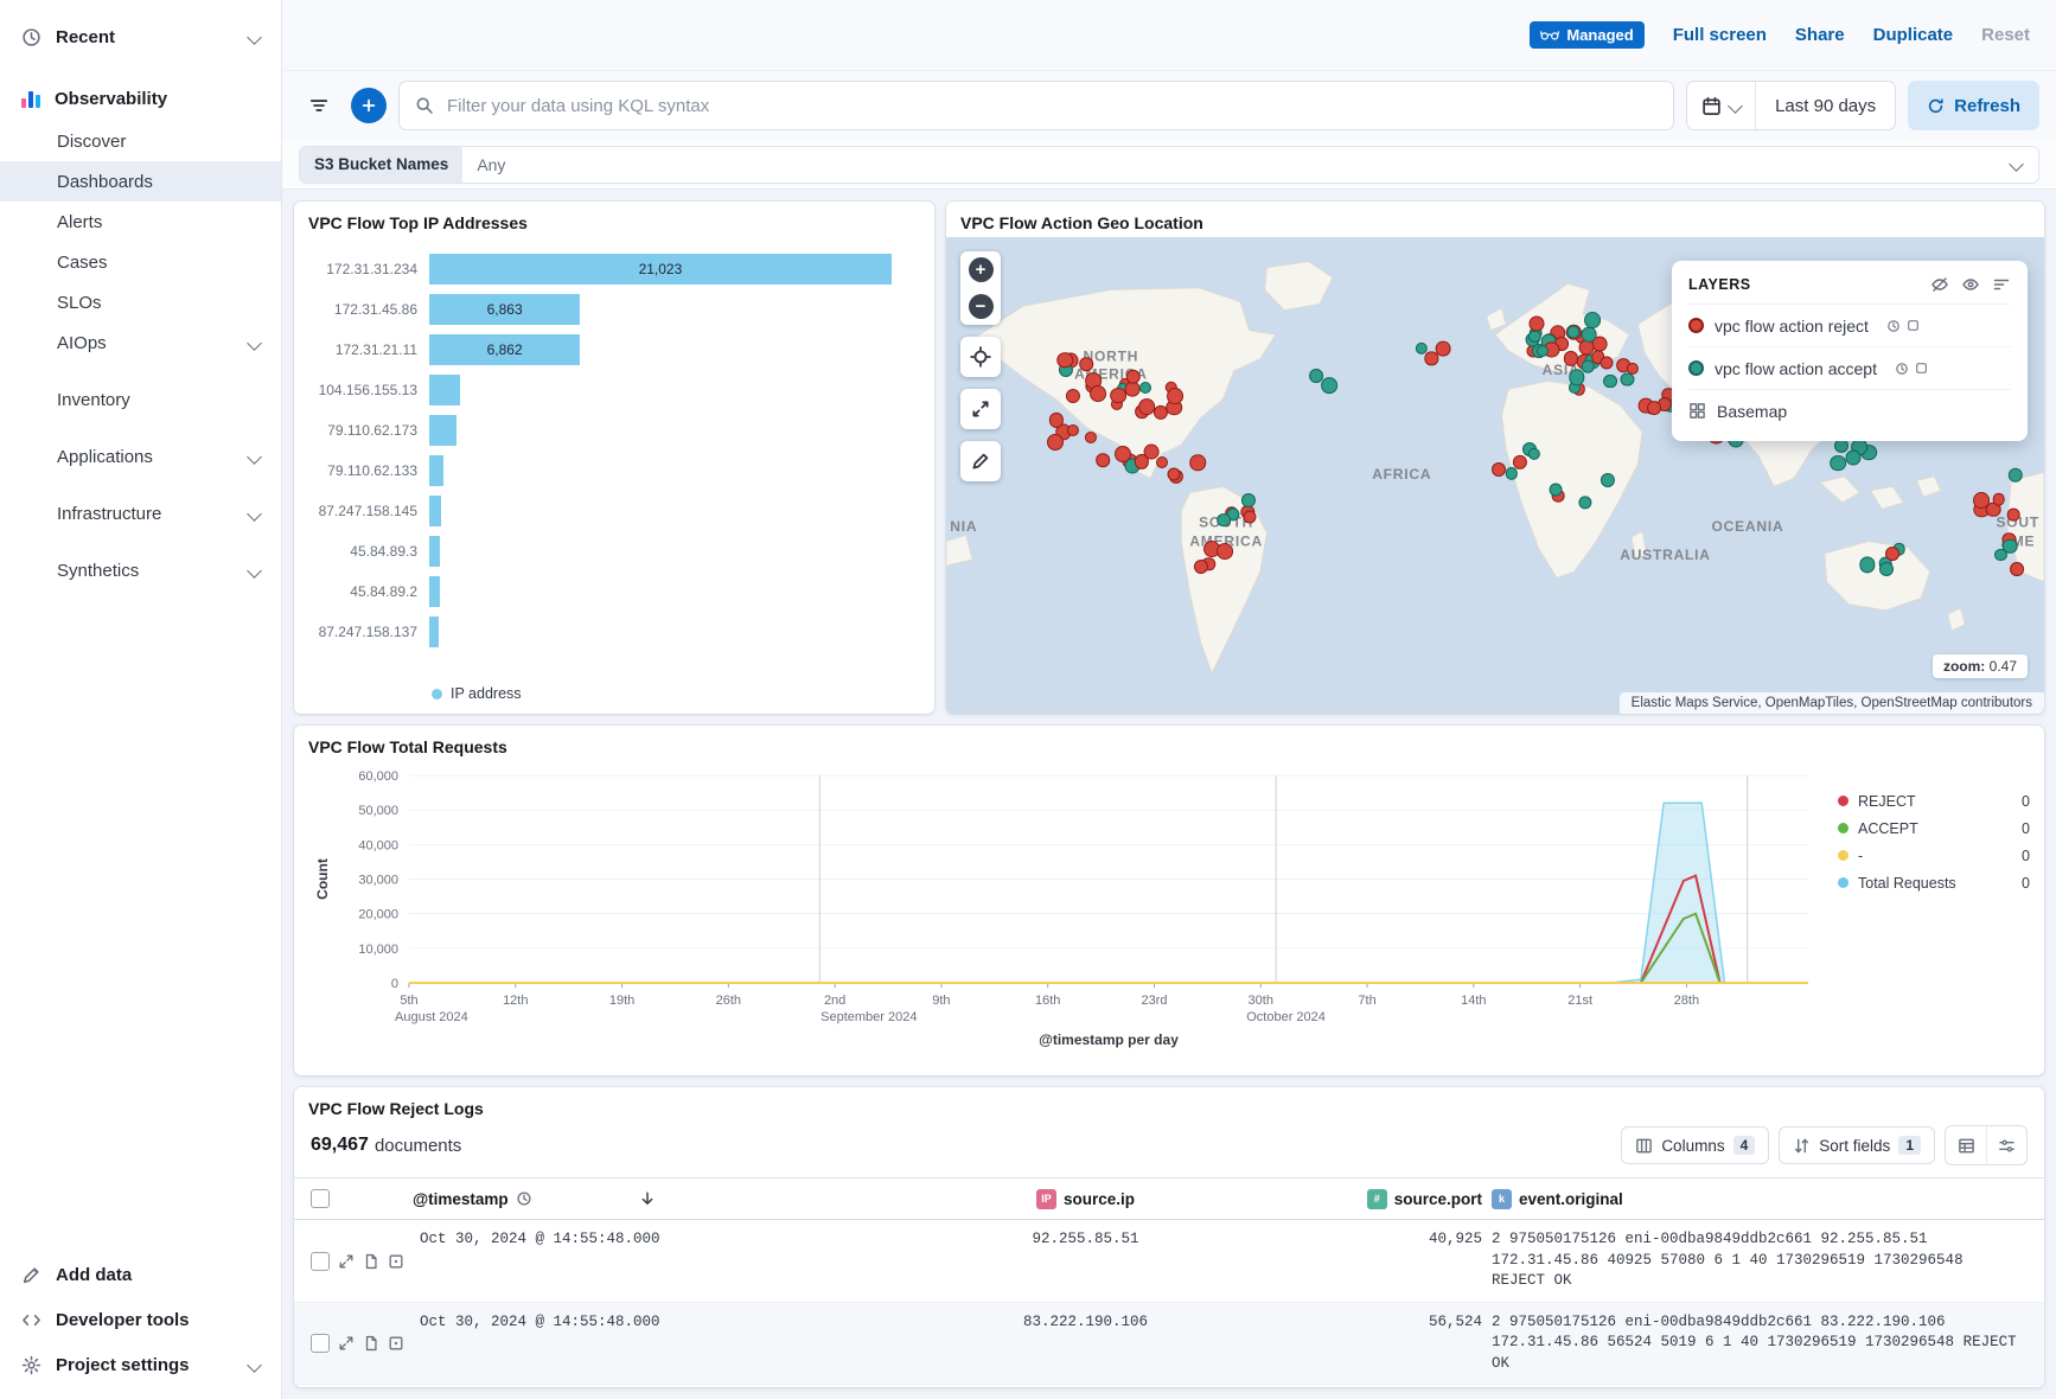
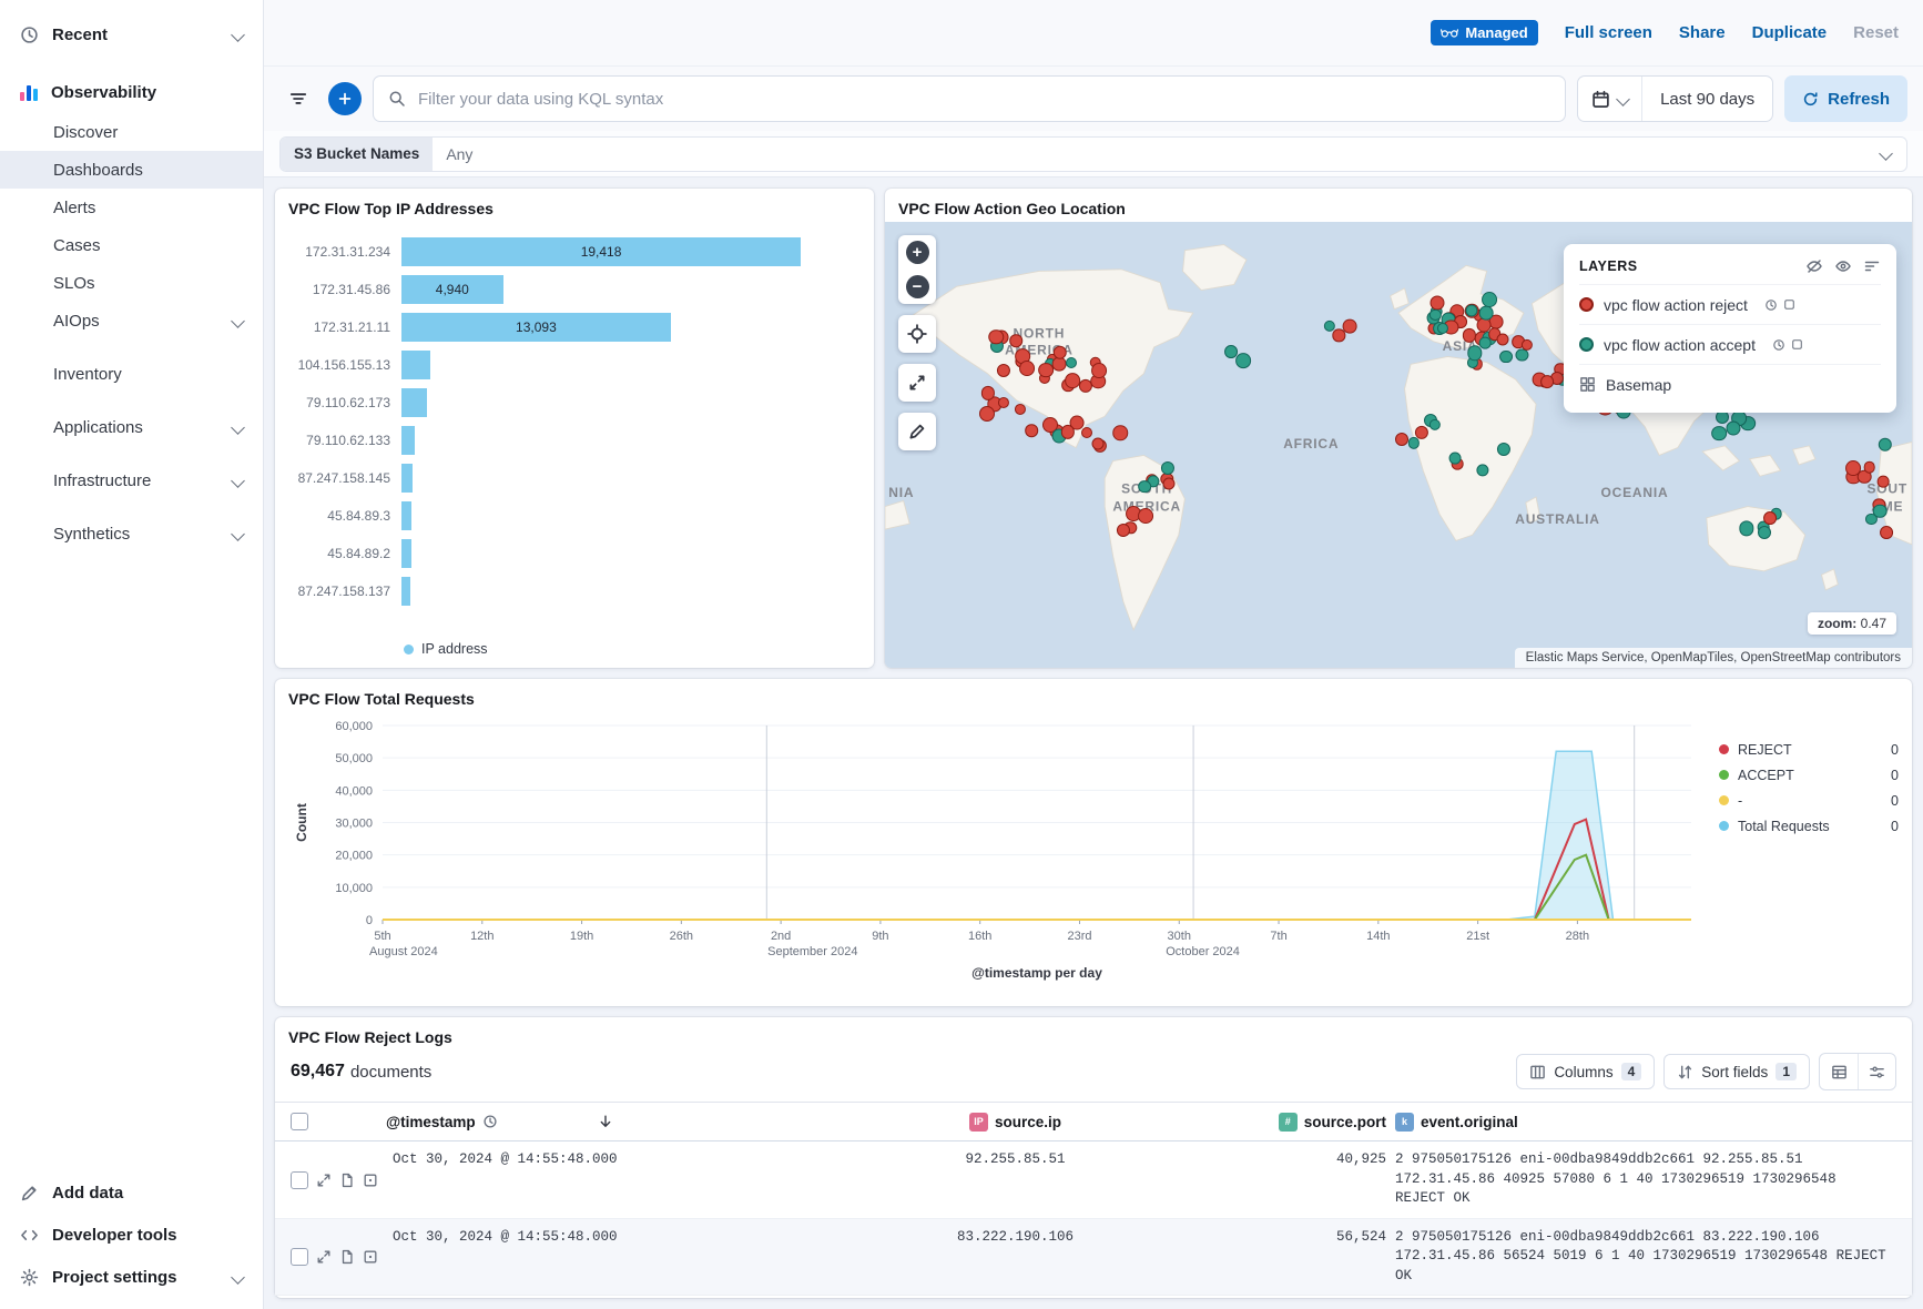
VPC Flow Top IP Addresses/172.31.31.234: 21,023 -> 19,418
VPC Flow Top IP Addresses/172.31.45.86: 6,863 -> 4,940
VPC Flow Top IP Addresses/172.31.21.11: 6,862 -> 13,093
